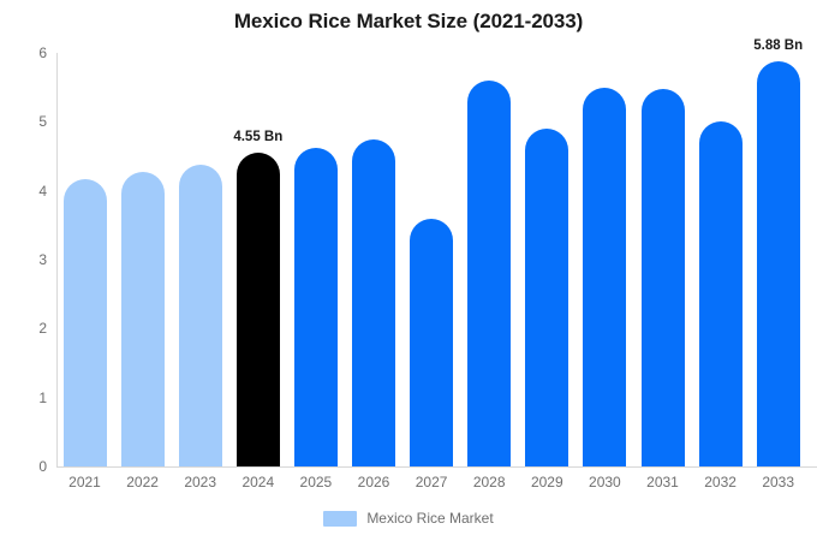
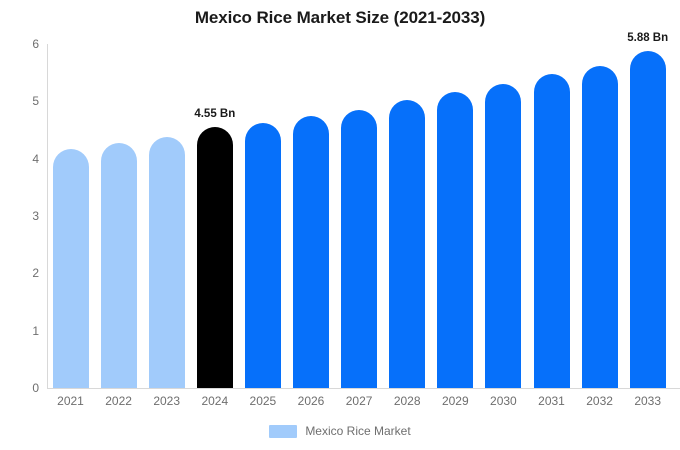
2027: 3.6 -> 4.8
2028: 5.6 -> 5.0
2029: 4.9 -> 5.2
2030: 5.5 -> 5.3
2032: 5.0 -> 5.6
